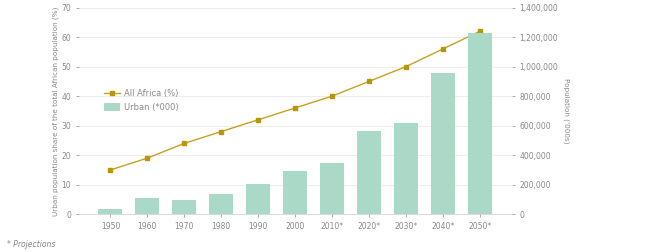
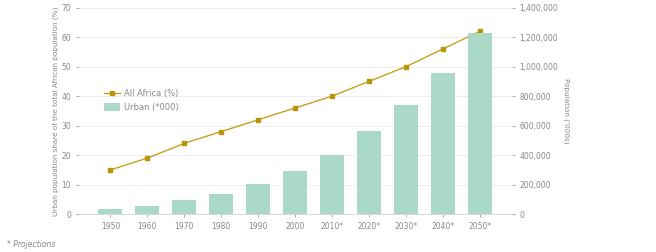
Urban (*000)/1960: 110,000 -> 60,000
Urban (*000)/2010*: 350,000 -> 400,000
Urban (*000)/2030*: 620,000 -> 740,000
